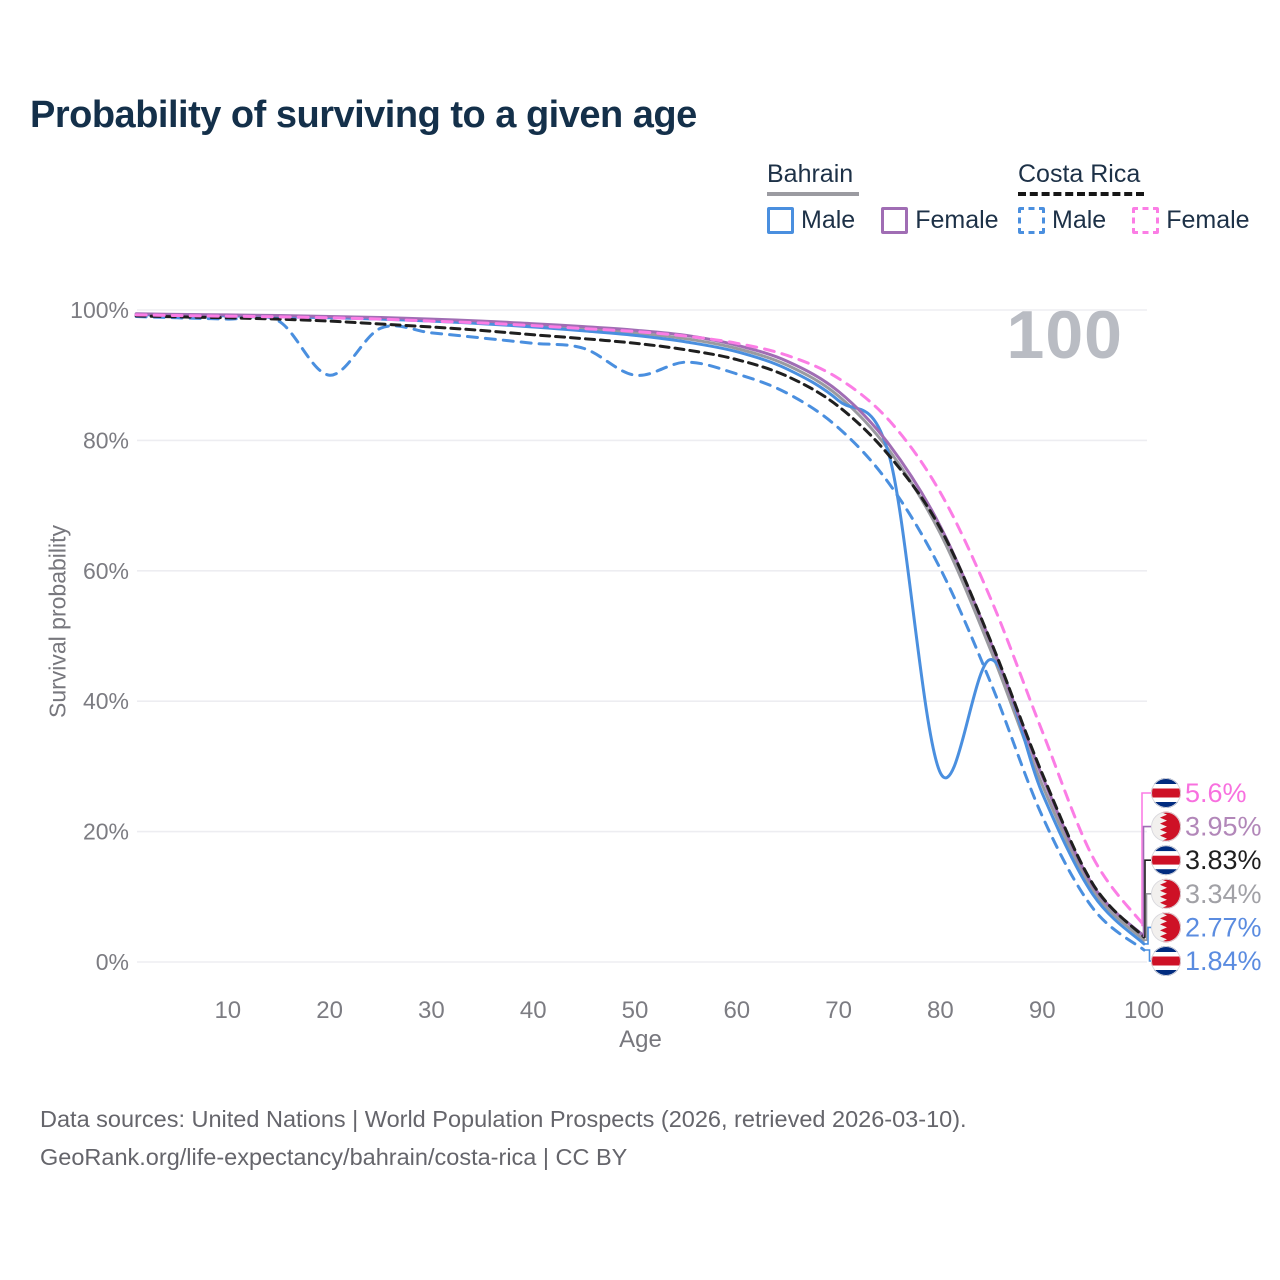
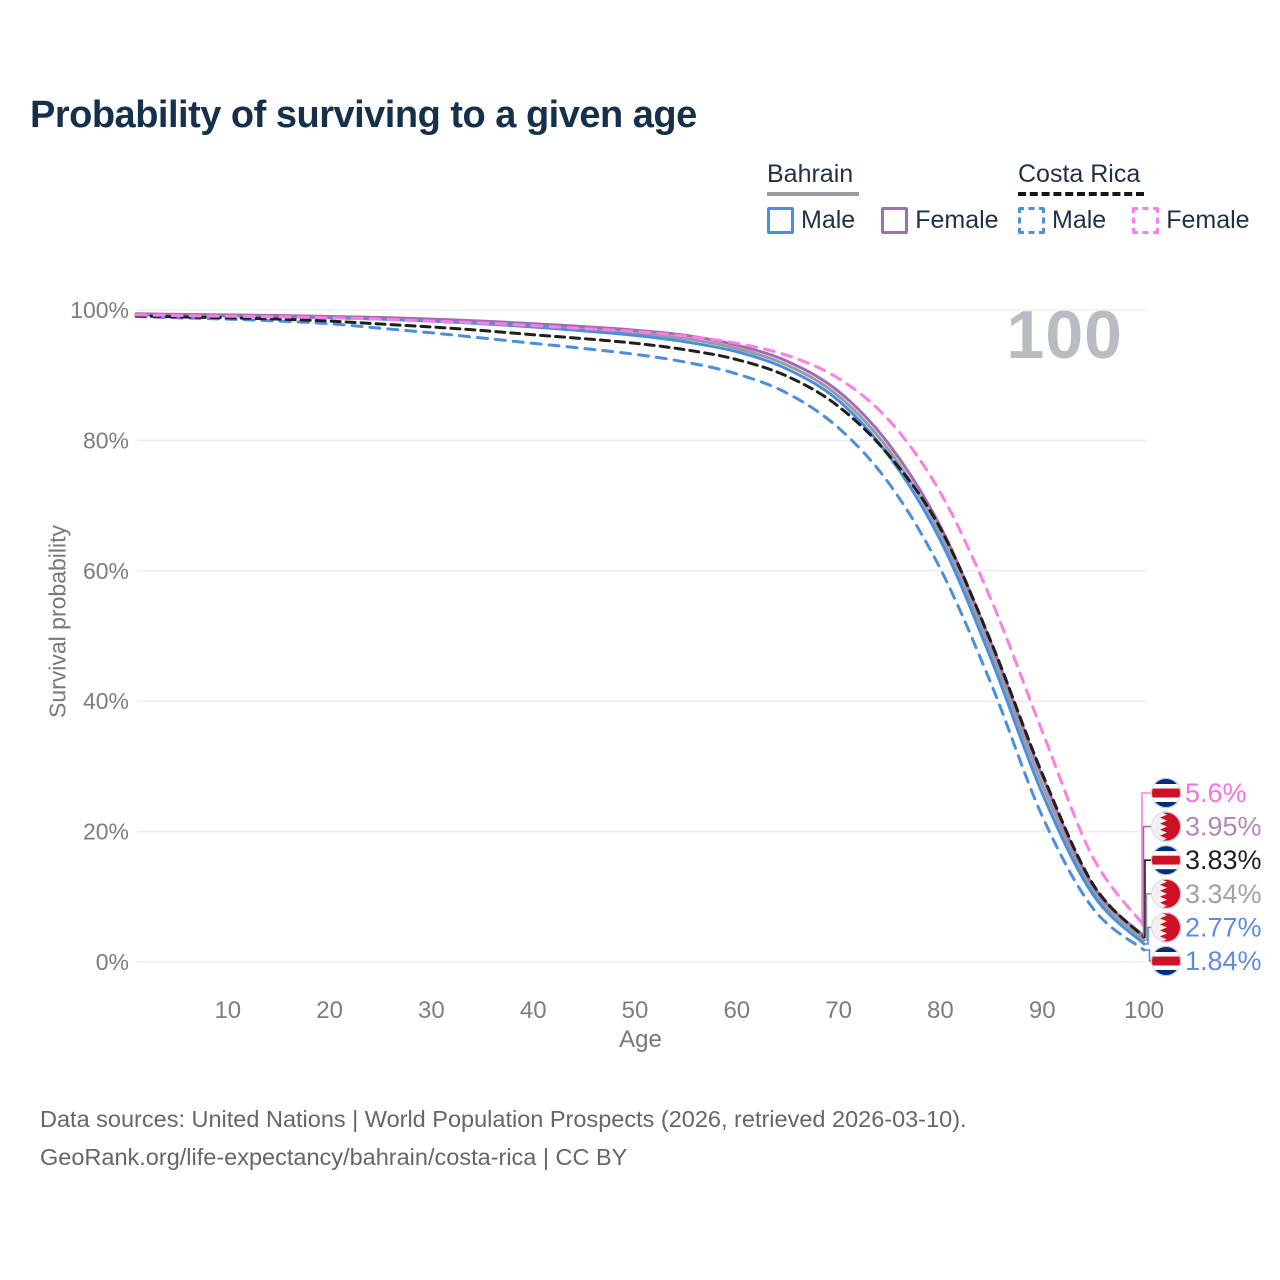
Costa Rica Male/20: 90% -> 98%
Costa Rica Male/50: 90% -> 93%
Bahrain Male/80: 29% -> 65%
